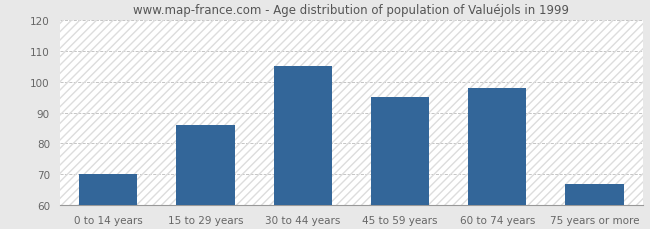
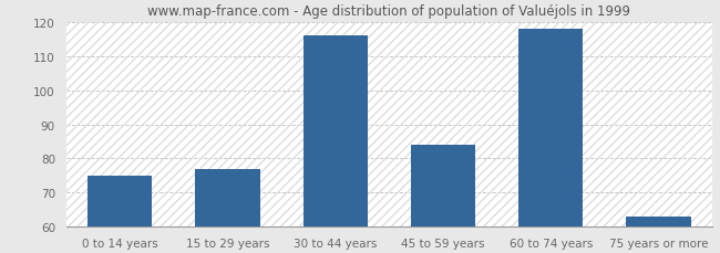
0 to 14 years: 70 -> 75
15 to 29 years: 86 -> 77
30 to 44 years: 105 -> 116
45 to 59 years: 95 -> 84
60 to 74 years: 98 -> 118
75 years or more: 67 -> 63
